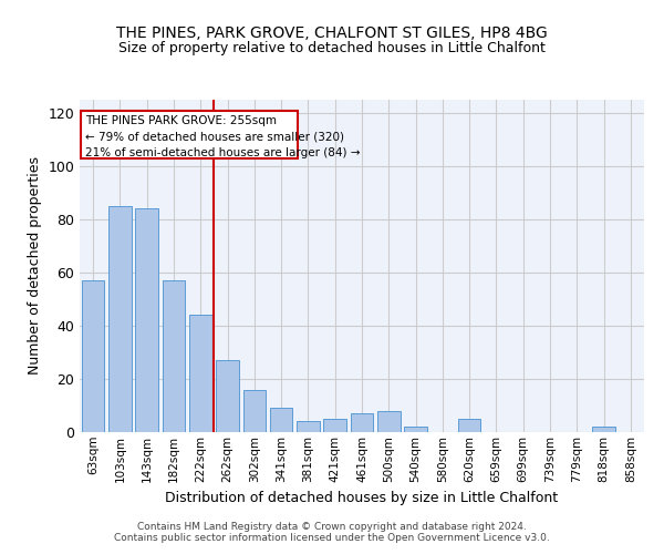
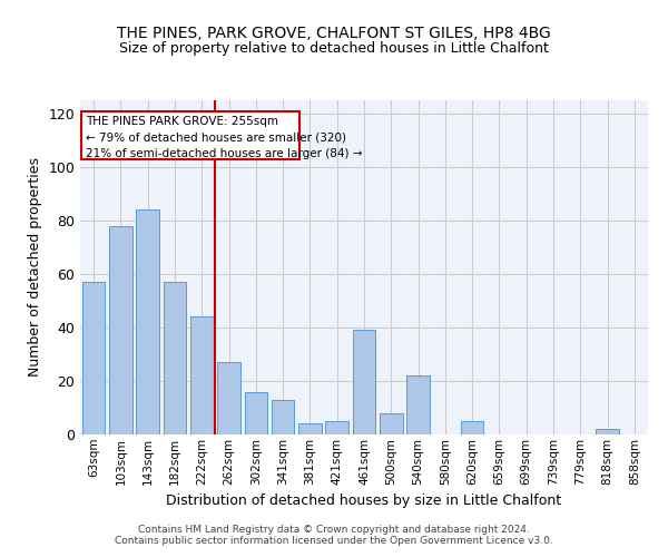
103sqm: 85 -> 78
341sqm: 9 -> 13
461sqm: 7 -> 39
540sqm: 2 -> 22
